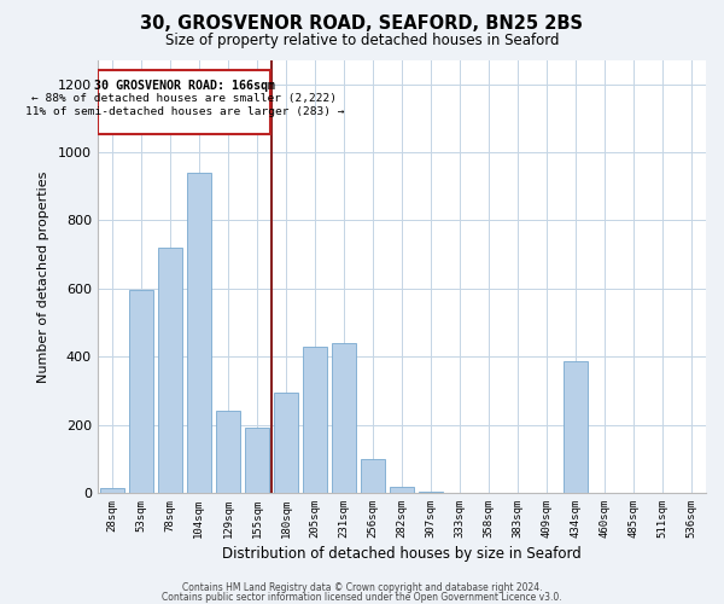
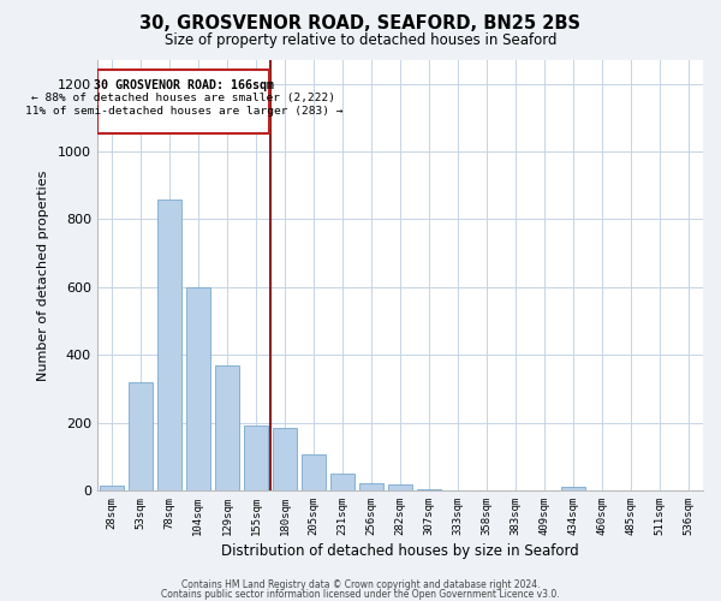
53sqm: 595 -> 320
78sqm: 720 -> 860
104sqm: 940 -> 600
129sqm: 240 -> 370
180sqm: 295 -> 185
205sqm: 430 -> 105
231sqm: 440 -> 48
256sqm: 100 -> 22
434sqm: 385 -> 12
